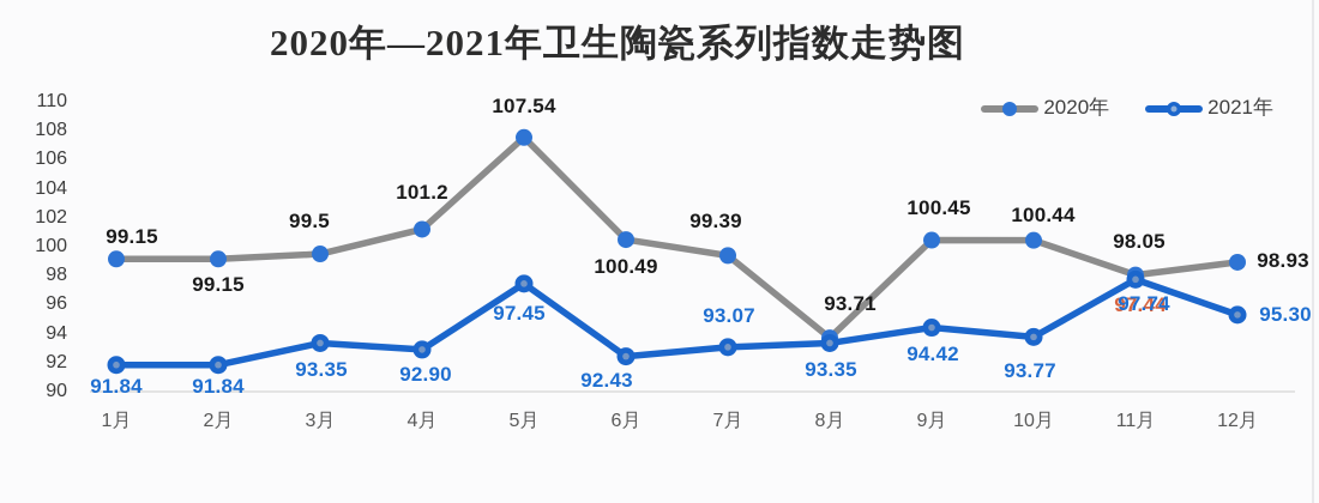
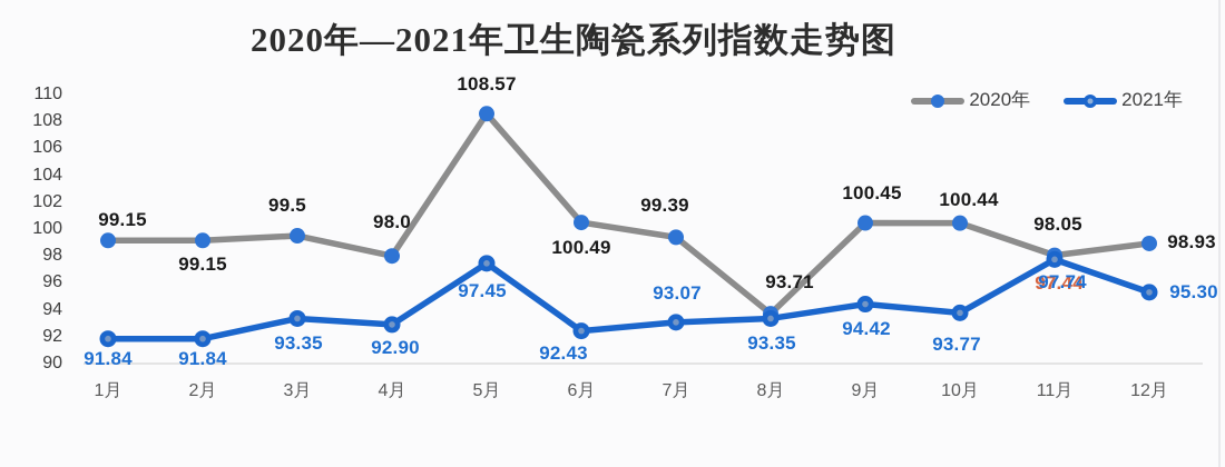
2020年/4月: 101.2 -> 98.0
2020年/5月: 107.54 -> 108.57
